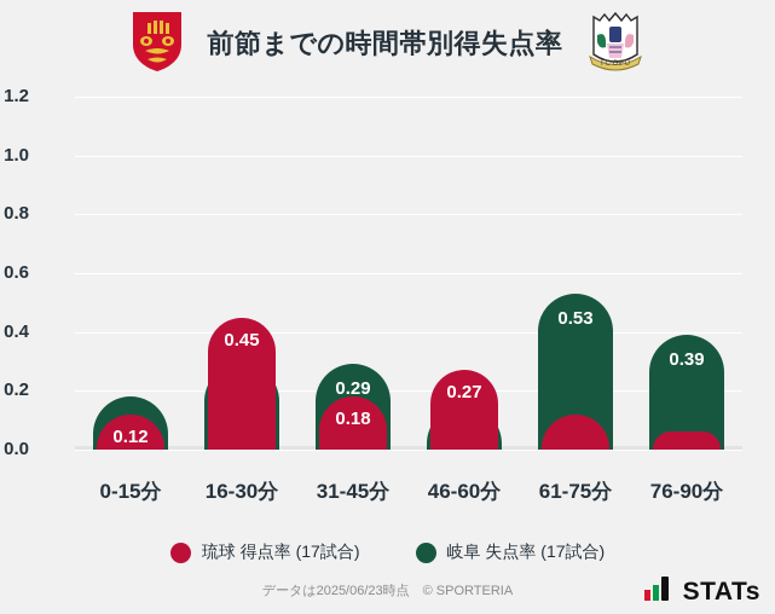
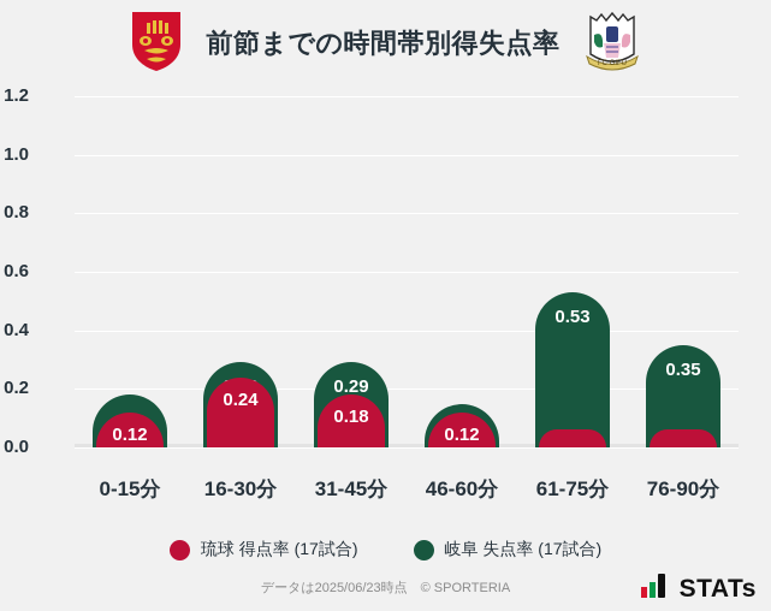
琉球 得点率 (17試合)/16-30分: 0.45 -> 0.24
琉球 得点率 (17試合)/46-60分: 0.27 -> 0.12
琉球 得点率 (17試合)/61-75分: 0.12 -> 0.06
岐阜 失点率 (17試合)/76-90分: 0.39 -> 0.35
